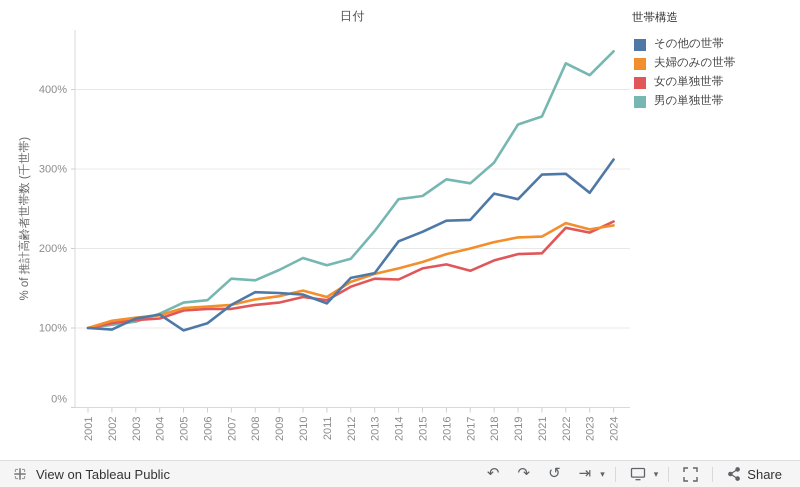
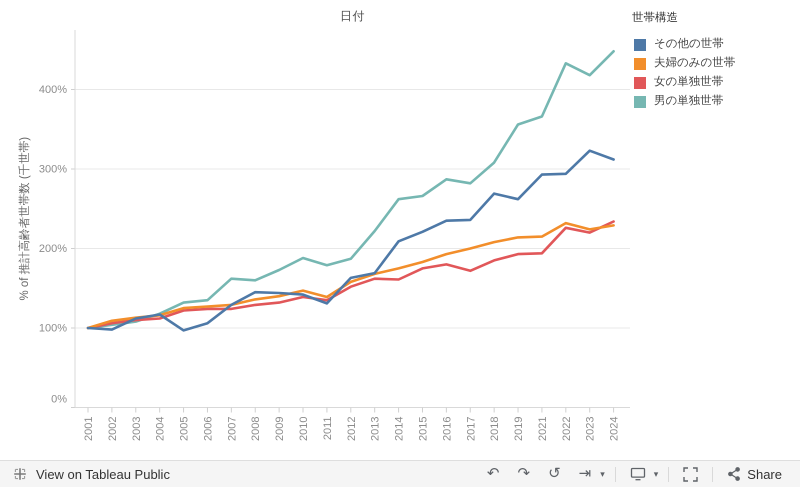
その他の世帯/2023: 270% -> 320%
